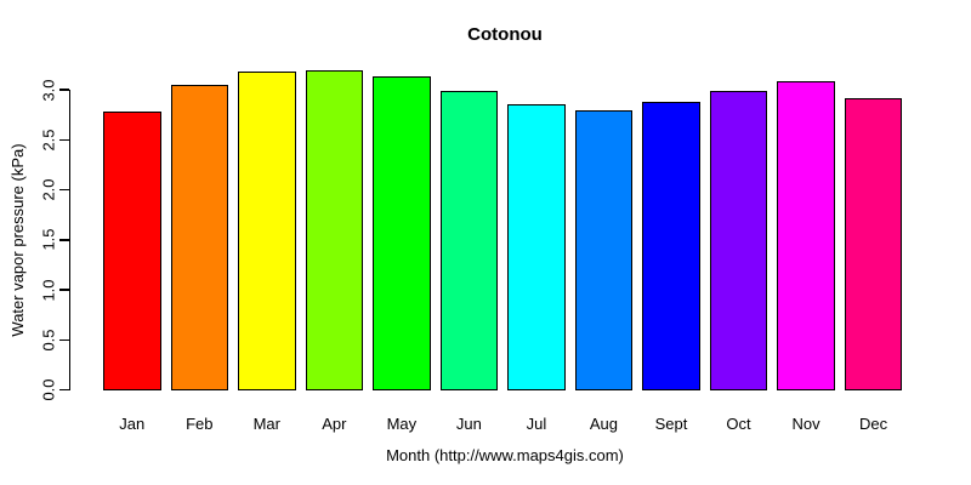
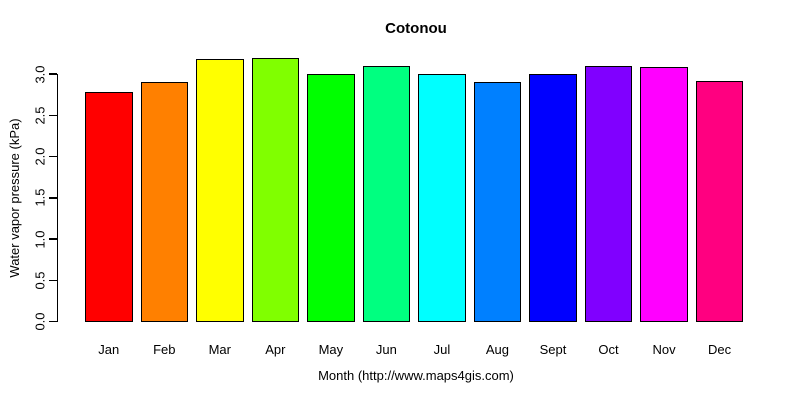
Feb: 3.0 -> 2.9
May: 3.1 -> 3.0
Jun: 3.0 -> 3.1
Jul: 2.9 -> 3.0
Aug: 2.8 -> 2.9
Sept: 2.9 -> 3.0
Oct: 3.0 -> 3.1
